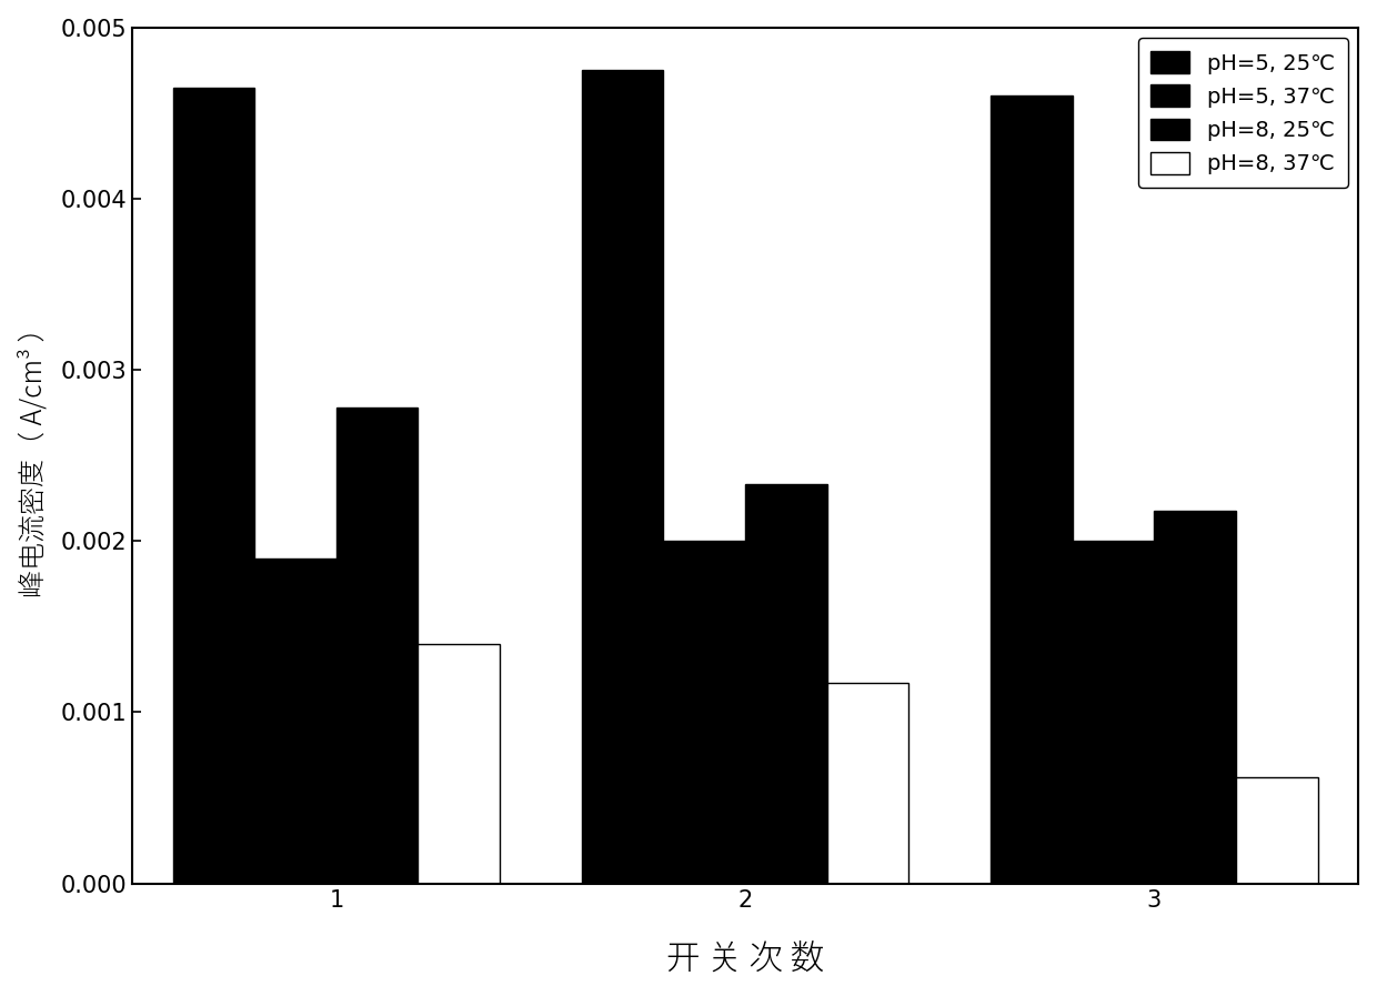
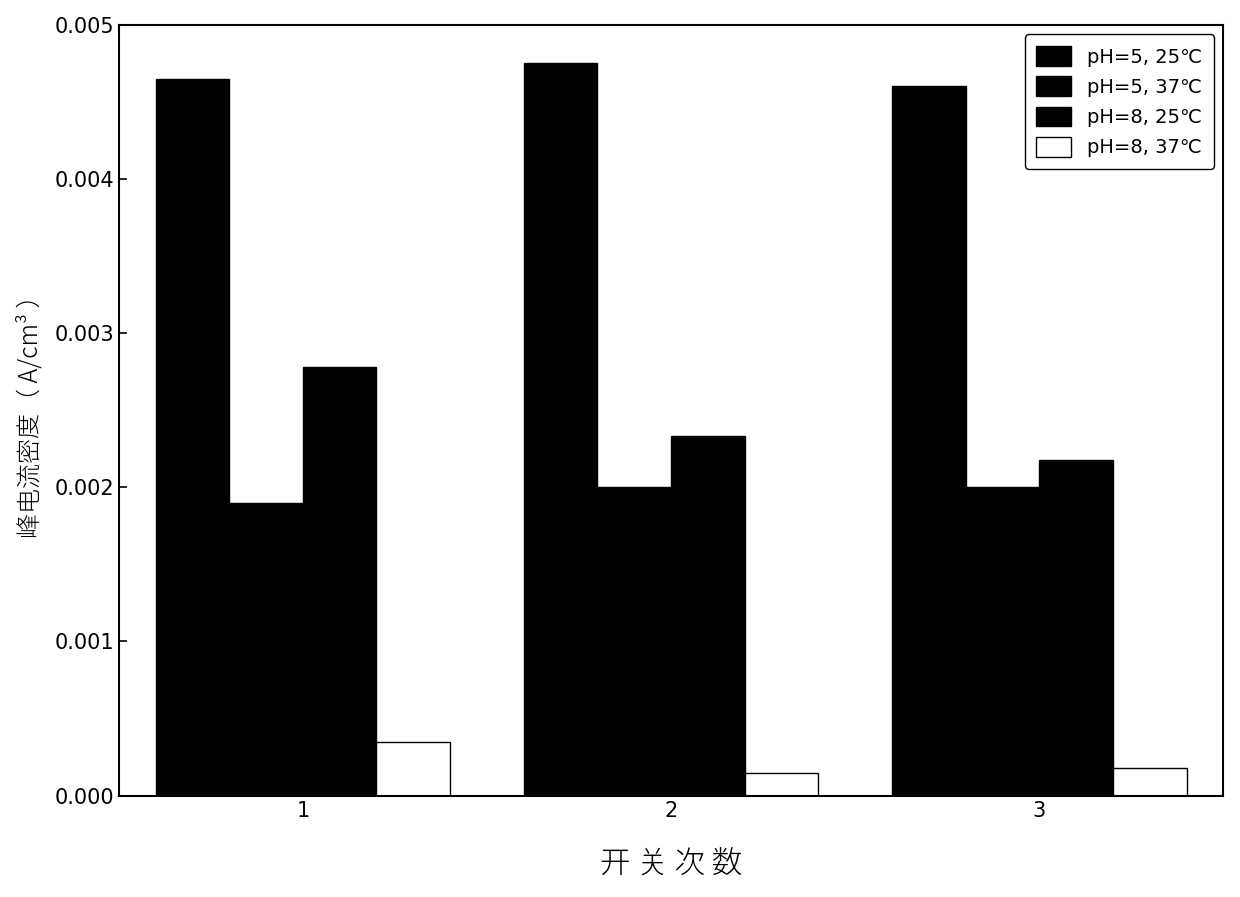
pH=8, 37℃/1: 0.00140 -> 0.00035
pH=8, 37℃/2: 0.00117 -> 0.00015
pH=8, 37℃/3: 0.00062 -> 0.00018
